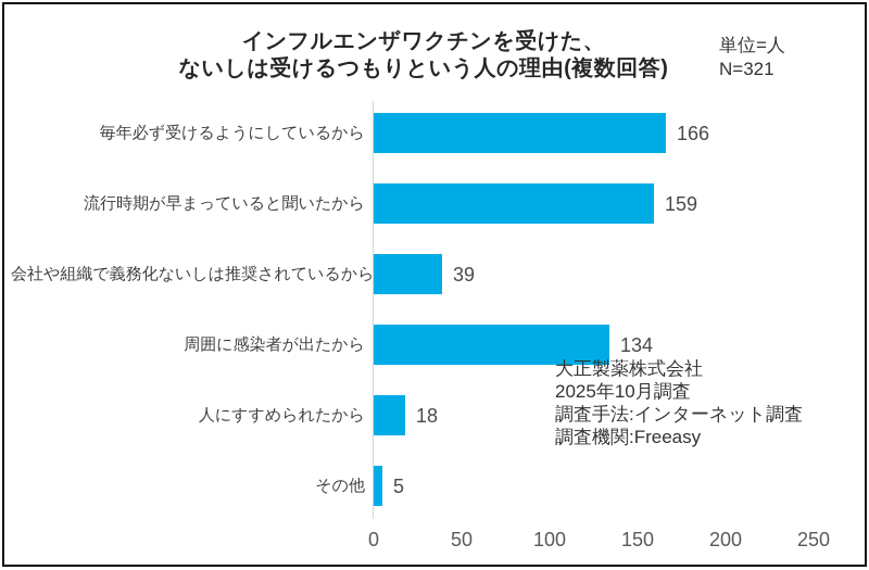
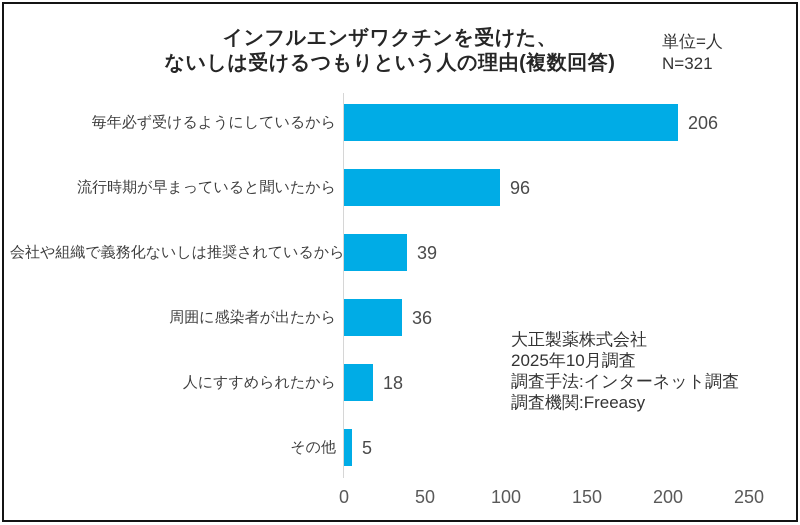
毎年必ず受けるようにしているから: 166 -> 206
流行時期が早まっていると聞いたから: 159 -> 96
周囲に感染者が出たから: 134 -> 36
